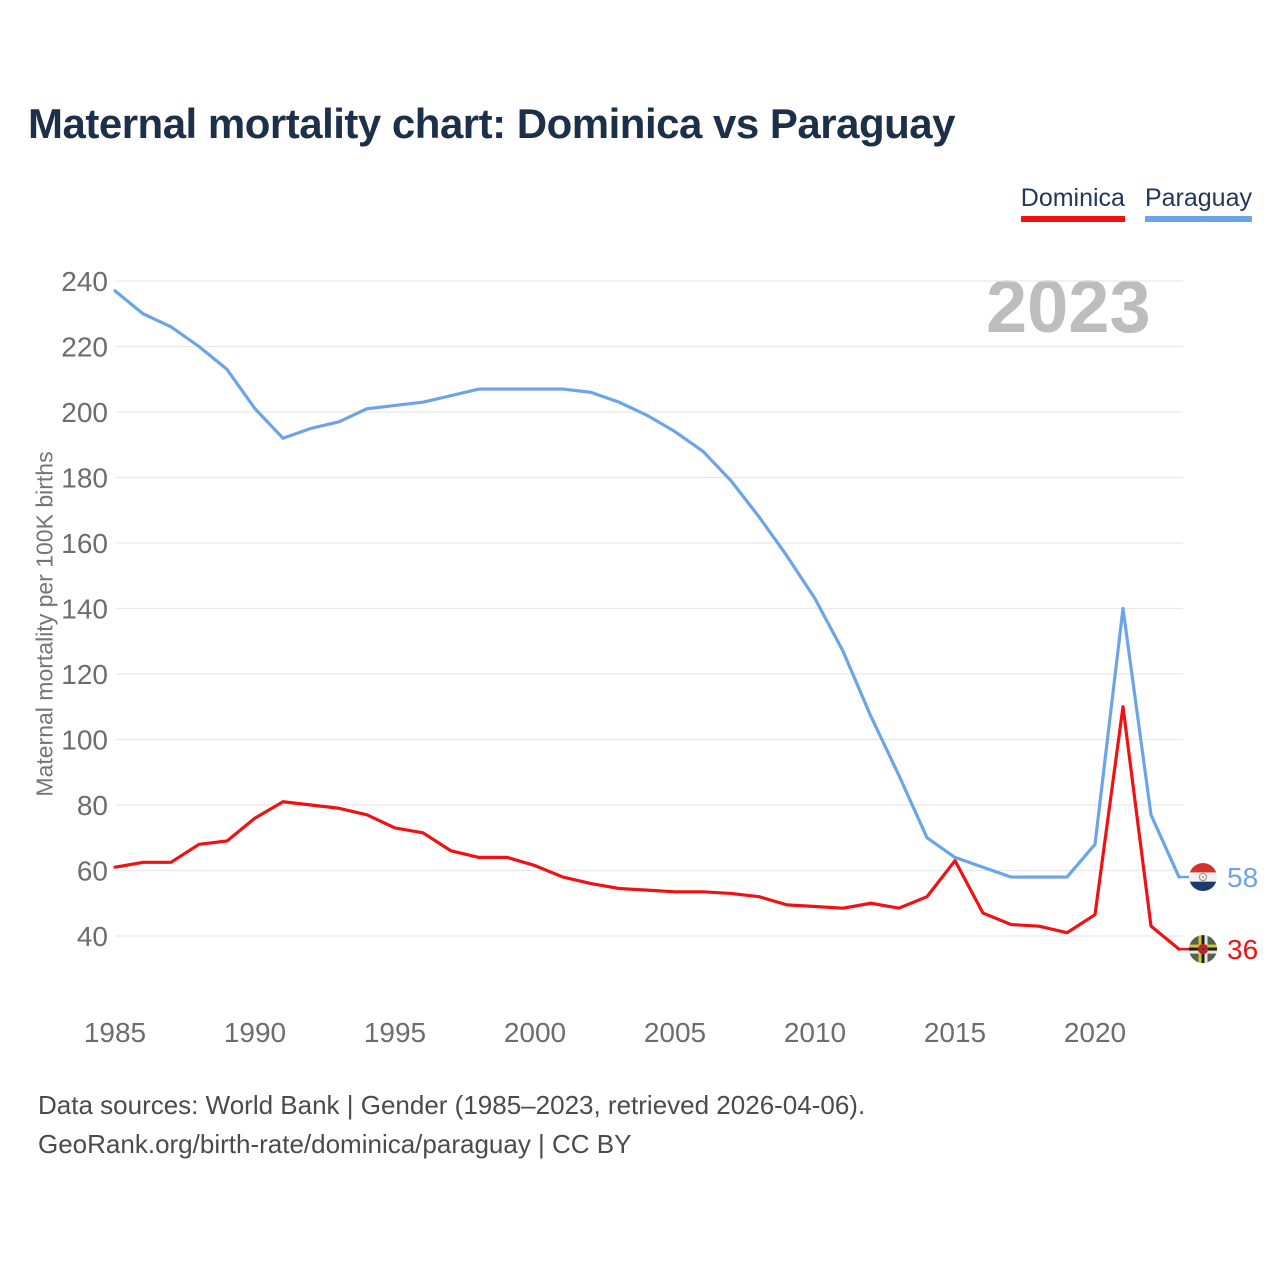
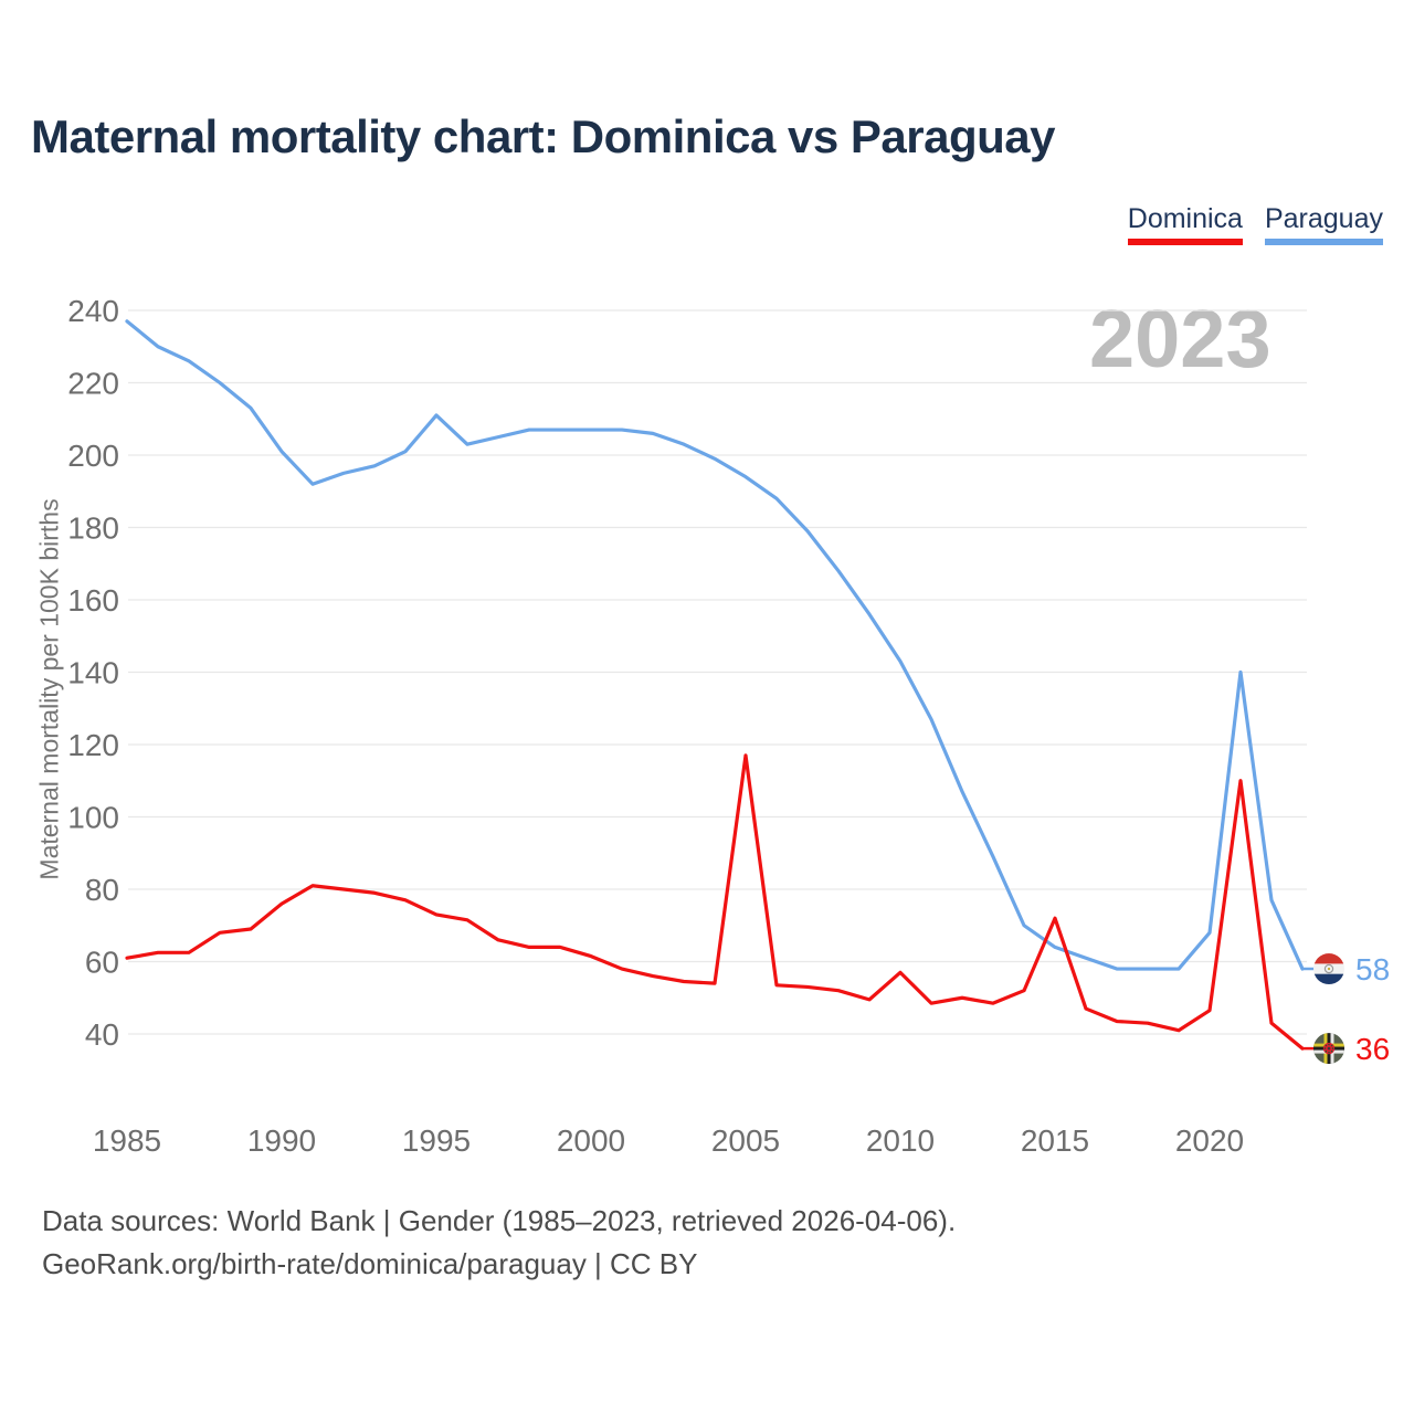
Paraguay/1995: 202 -> 211
Dominica/2005: 54 -> 117
Dominica/2010: 49 -> 57
Dominica/2015: 63 -> 72
